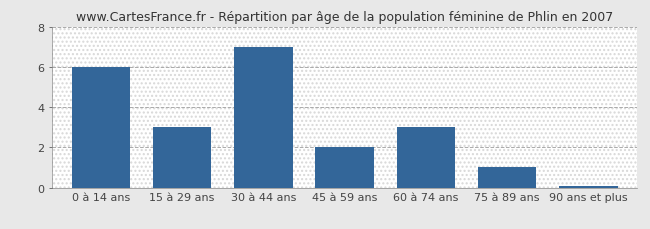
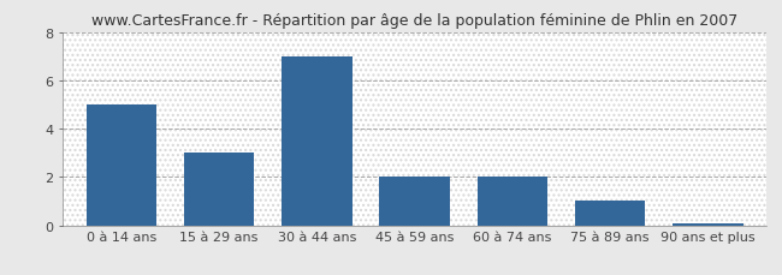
0 à 14 ans: 6.00 -> 5.00
60 à 74 ans: 3.00 -> 2.00
